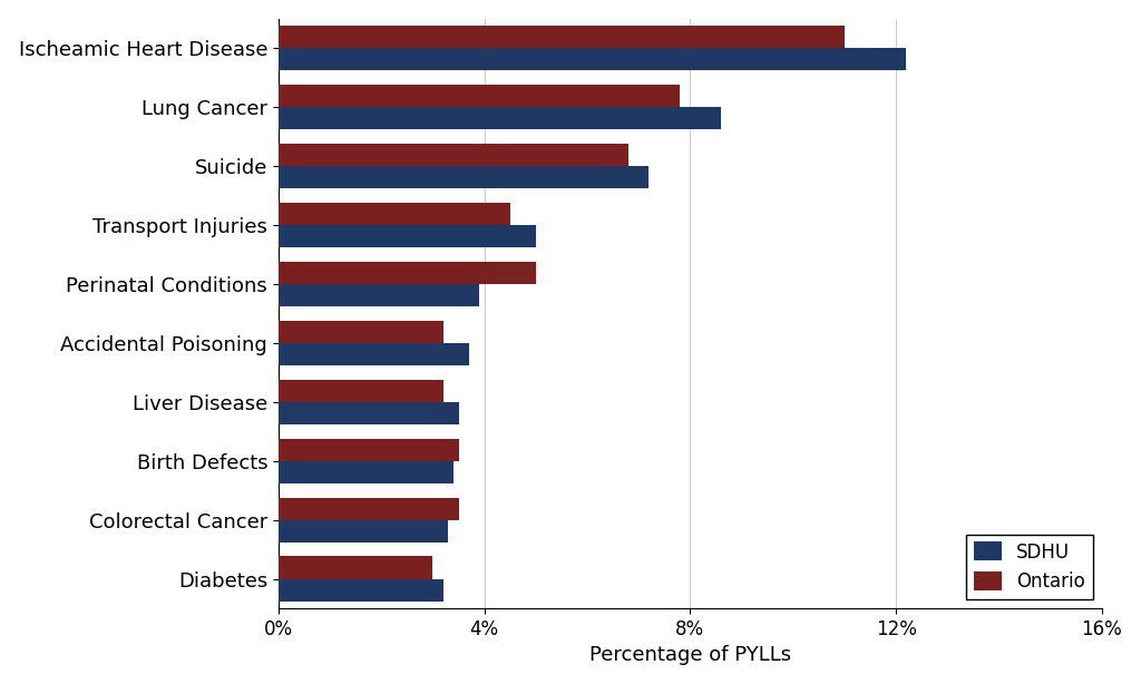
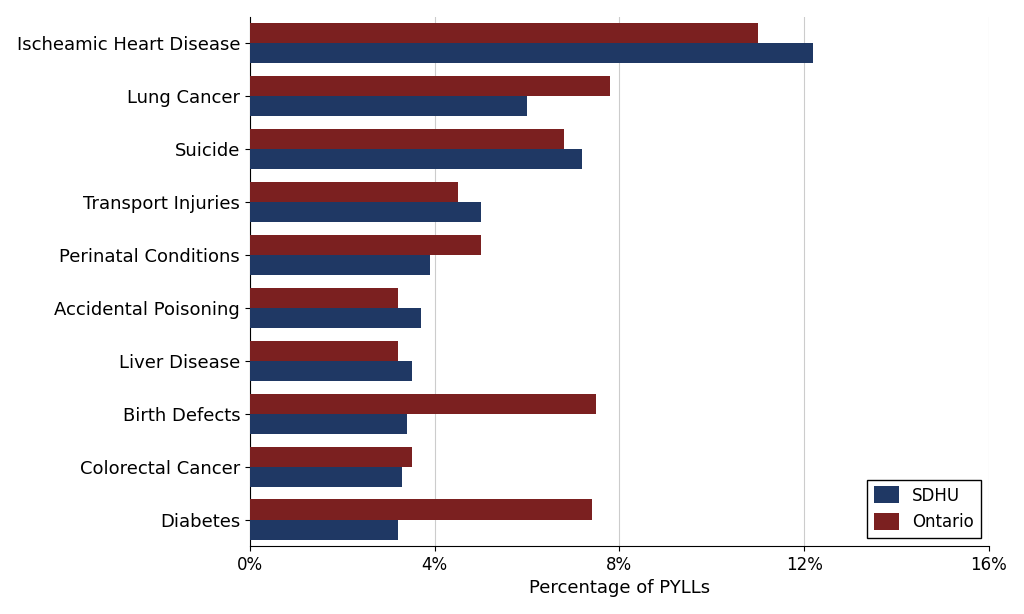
SDHU/Lung Cancer: 8.6% -> 6.0%
Ontario/Birth Defects: 3.5% -> 7.5%
Ontario/Diabetes: 3.0% -> 7.4%
